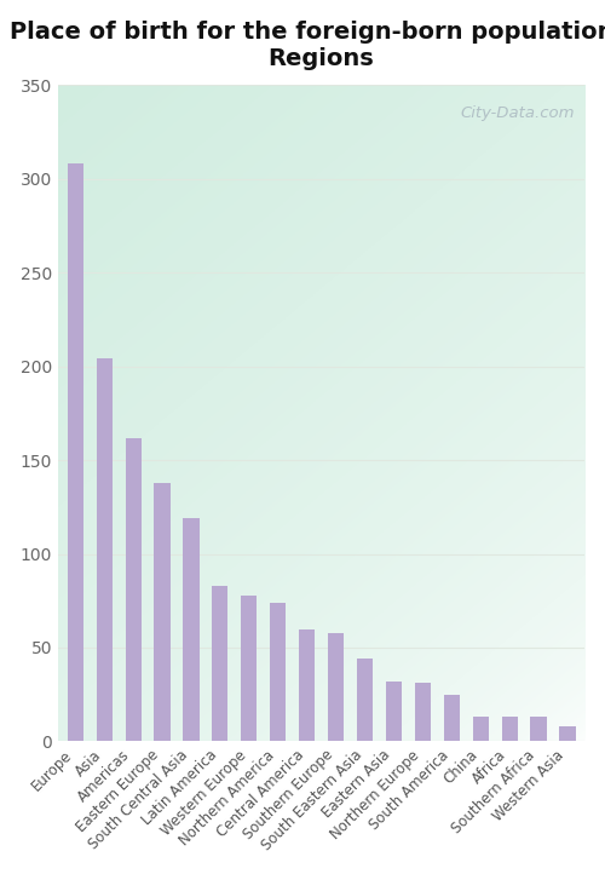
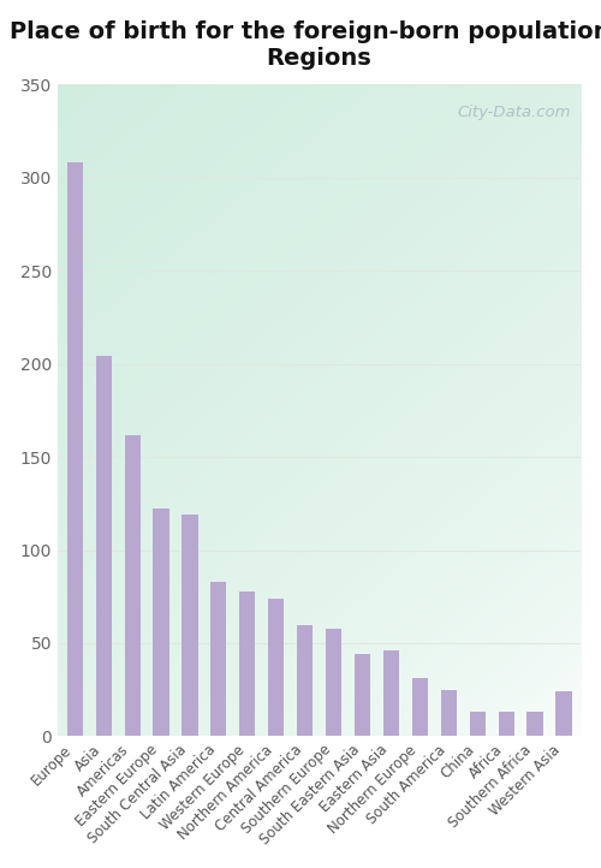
Eastern Europe: 138 -> 122
Eastern Asia: 32 -> 46
Western Asia: 8 -> 24
